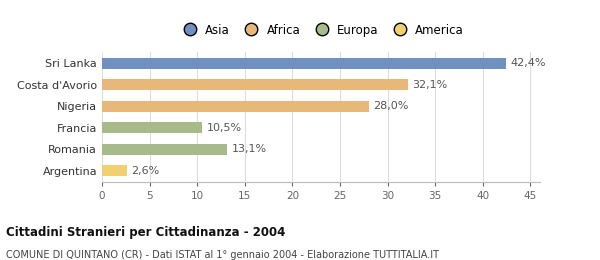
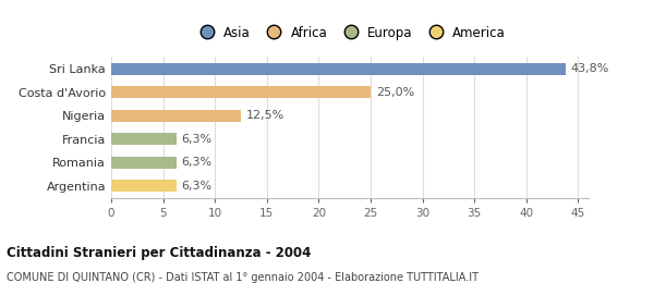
Sri Lanka: 42,4% -> 43,8%
Costa d'Avorio: 32,1% -> 25,0%
Nigeria: 28,0% -> 12,5%
Francia: 10,5% -> 6,3%
Romania: 13,1% -> 6,3%
Argentina: 2,6% -> 6,3%
